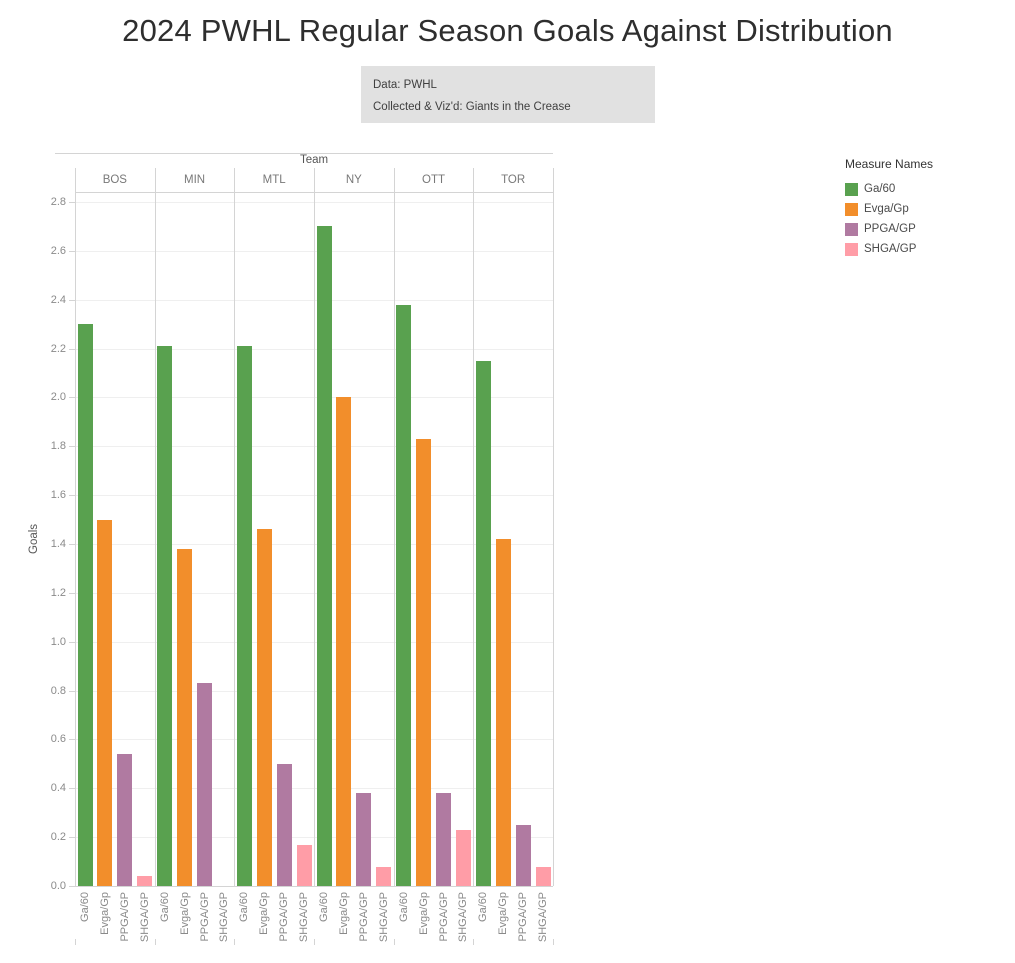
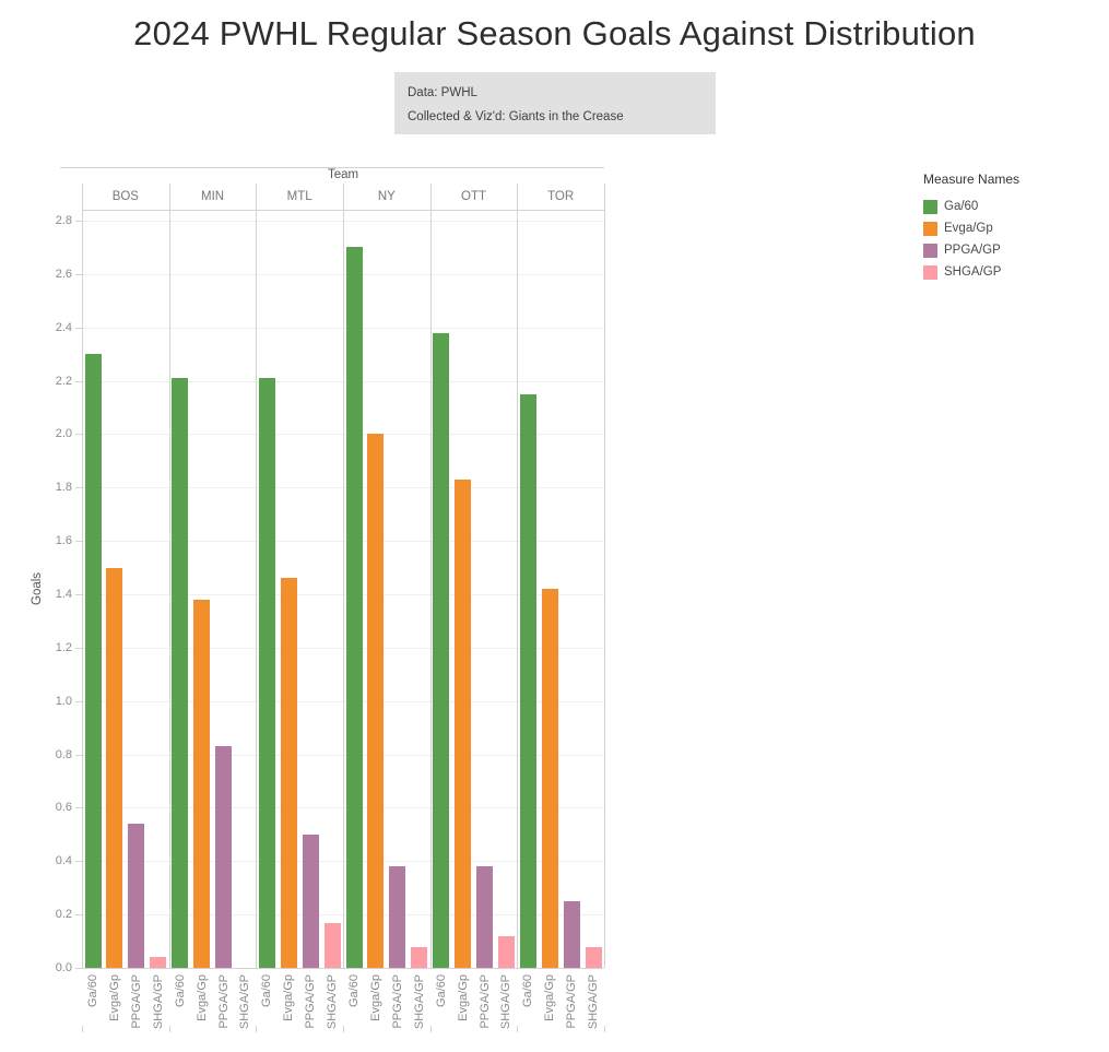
SHGA/GP/OTT: 0.23 -> 0.12
